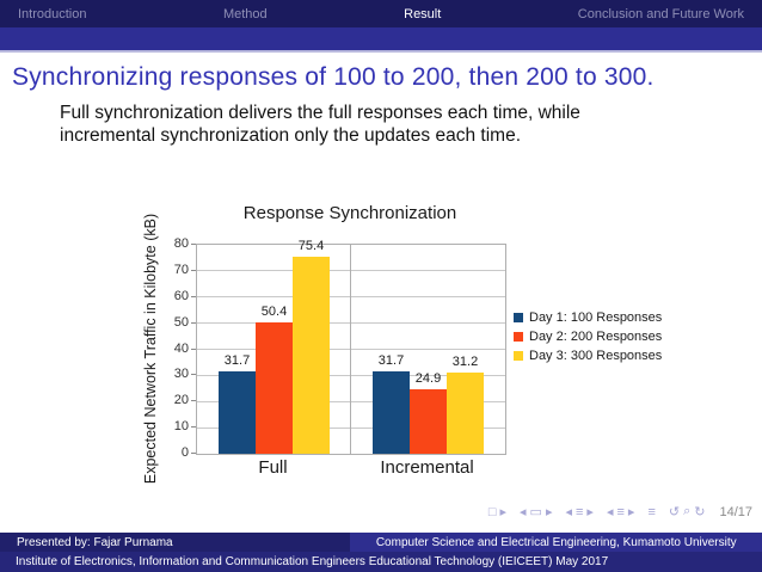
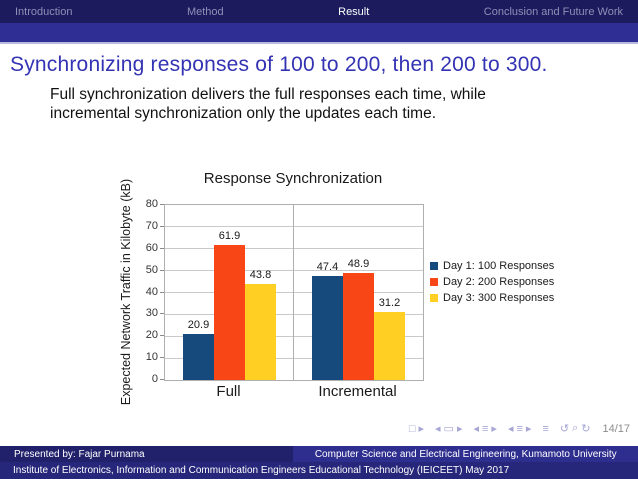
Day 1: 100 Responses/Full: 31.7 -> 20.9
Day 2: 200 Responses/Full: 50.4 -> 61.9
Day 3: 300 Responses/Full: 75.4 -> 43.8
Day 1: 100 Responses/Incremental: 31.7 -> 47.4
Day 2: 200 Responses/Incremental: 24.9 -> 48.9
